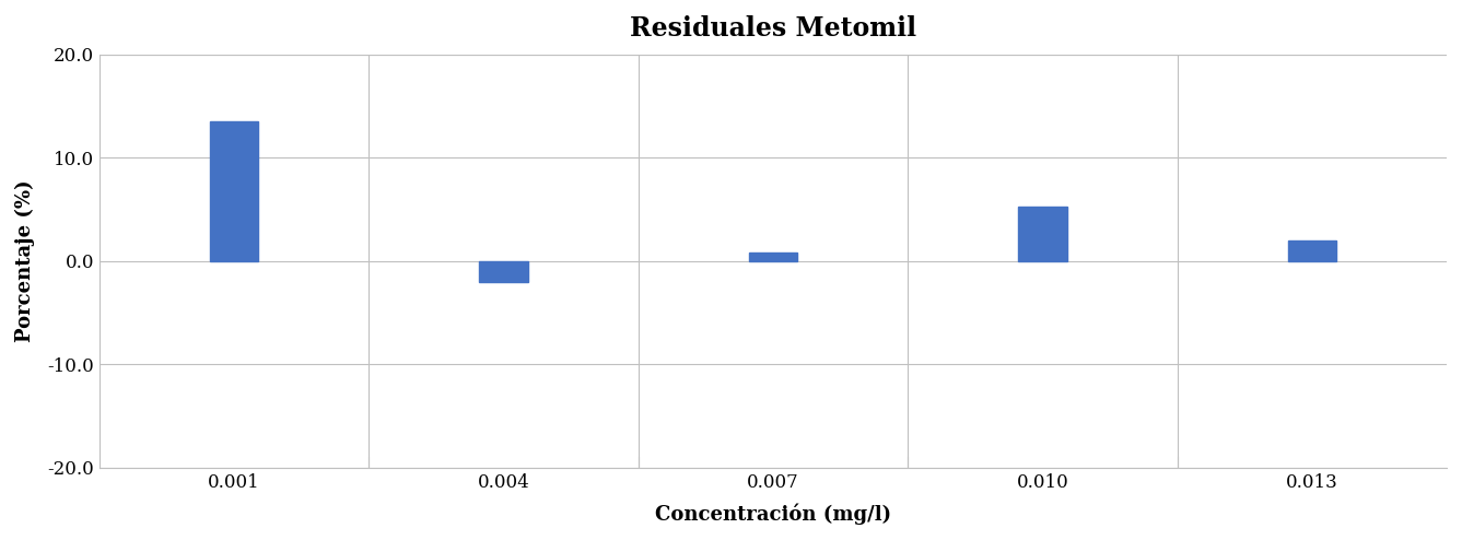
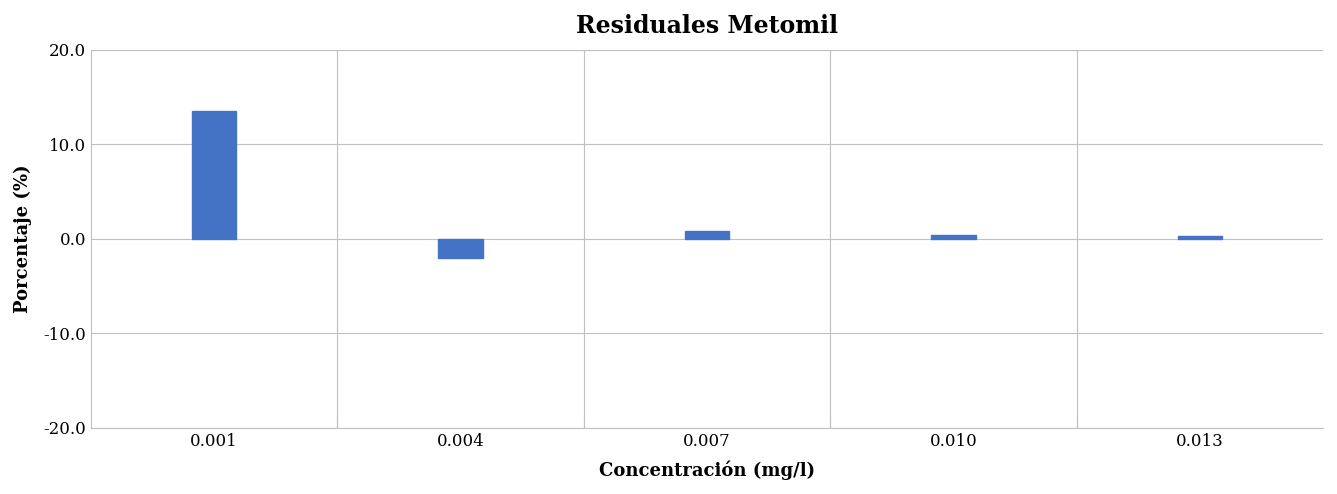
0.010: 5.2 -> 0.3
0.013: 2.0 -> 0.2
